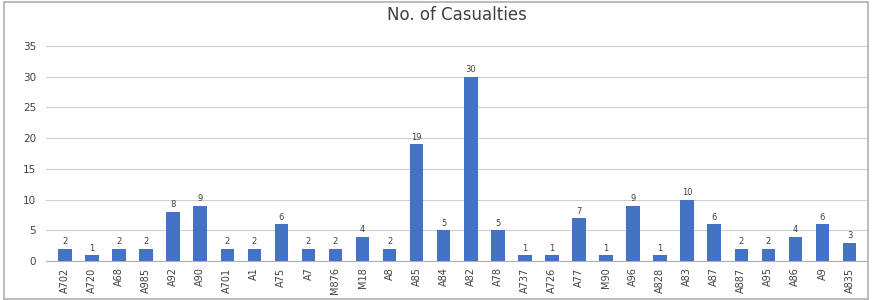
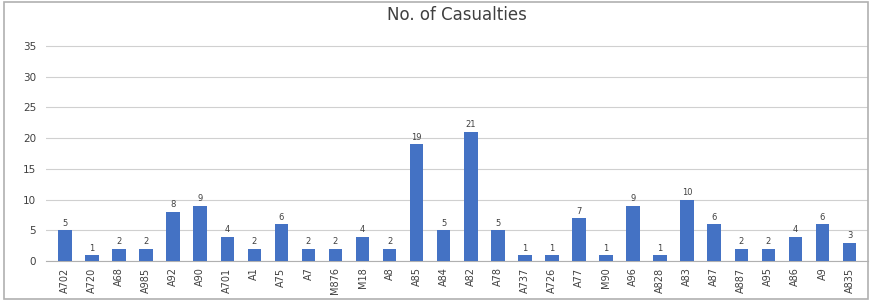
A702: 2 -> 5
A701: 2 -> 4
A82: 30 -> 21
